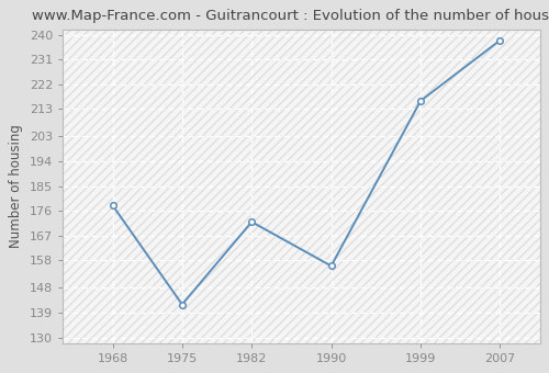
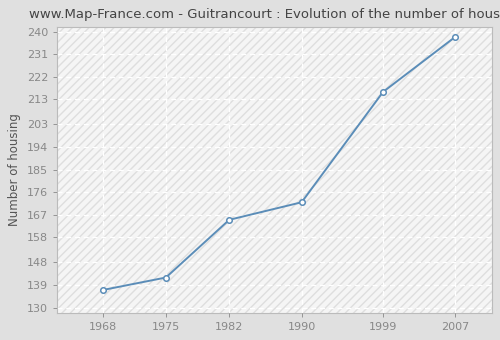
1968: 178 -> 137
1982: 172 -> 165
1990: 156 -> 172
